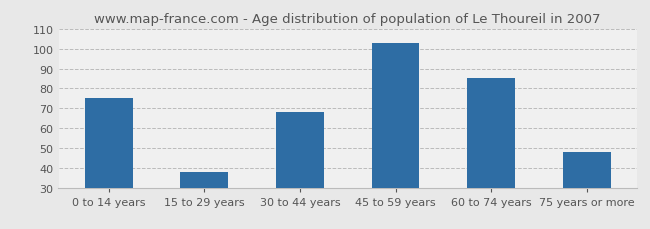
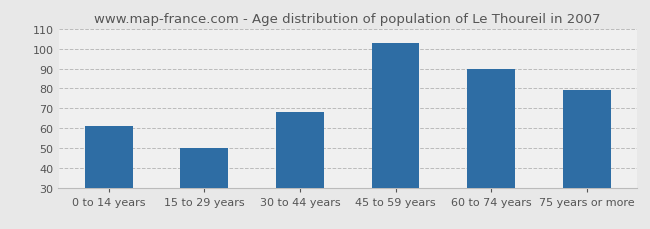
0 to 14 years: 75 -> 61
15 to 29 years: 38 -> 50
60 to 74 years: 85 -> 90
75 years or more: 48 -> 79
